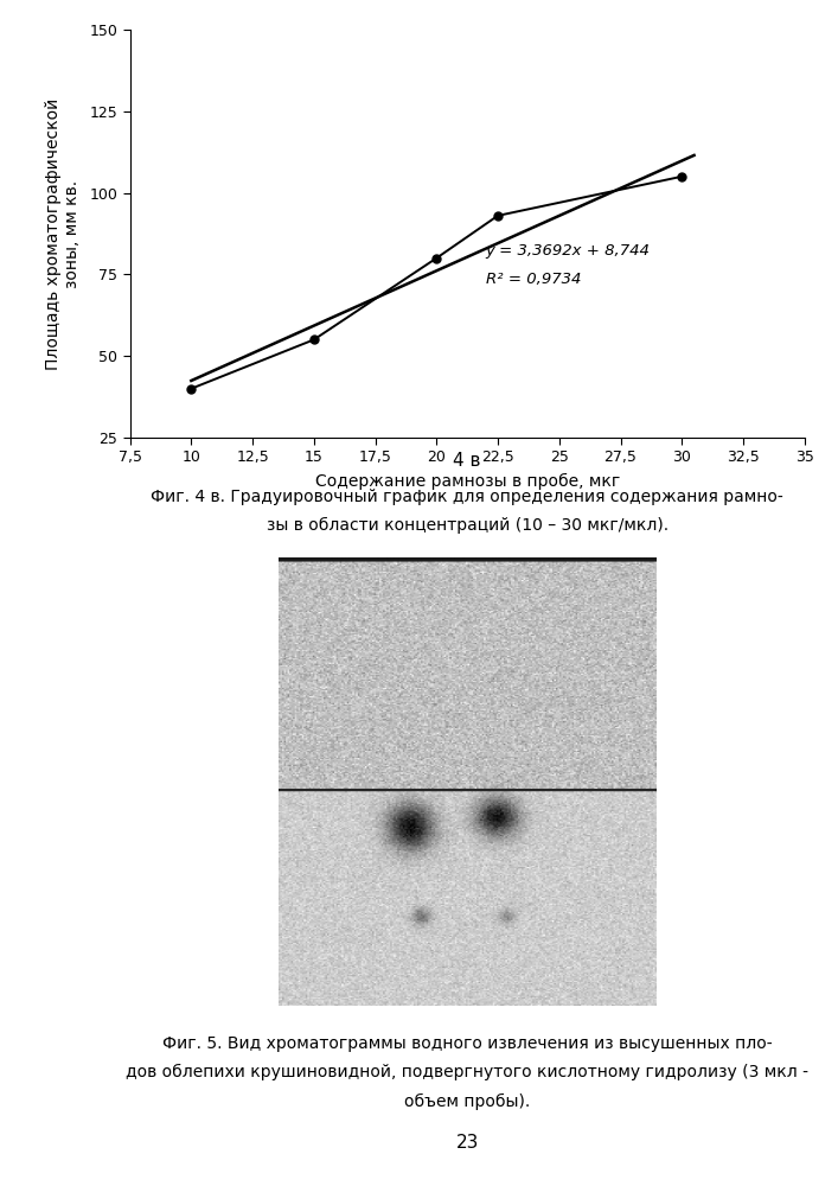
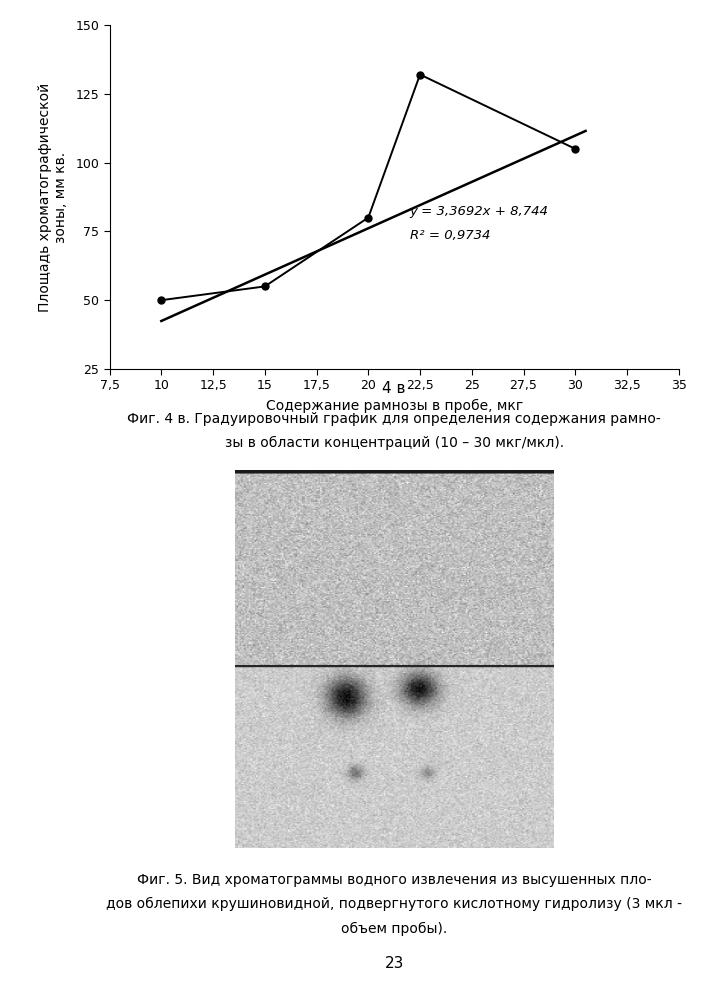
10: 40 -> 50
22,5: 93 -> 132
